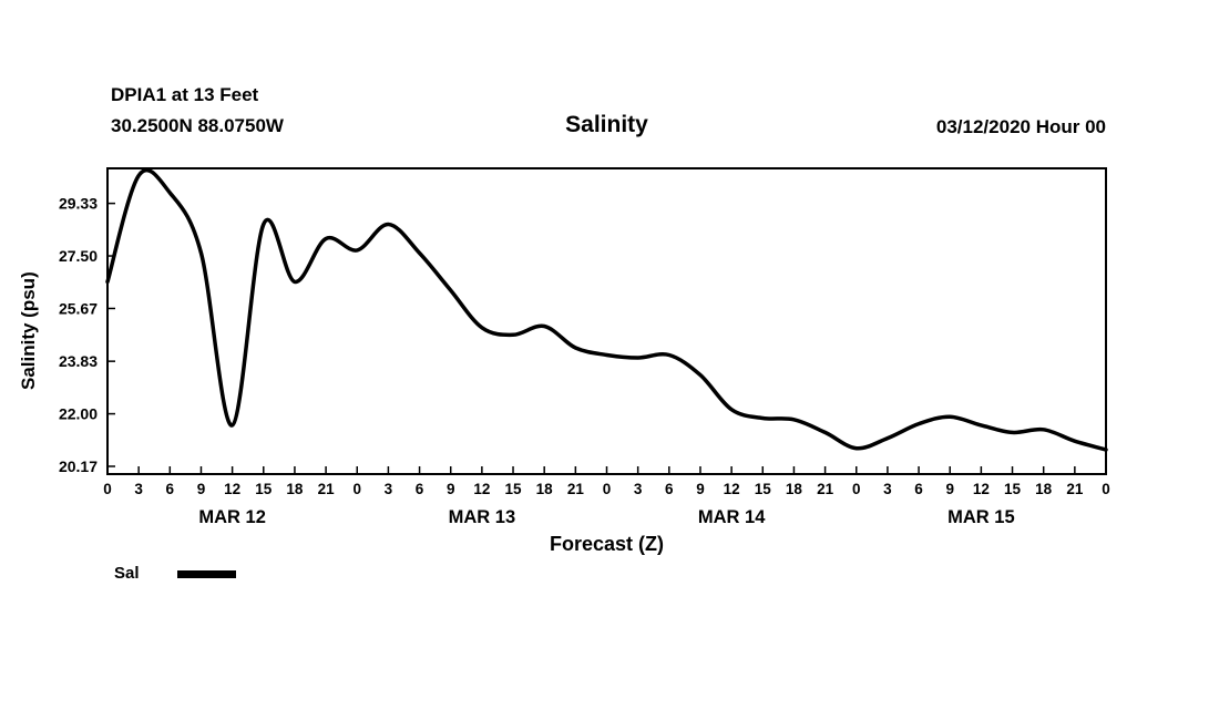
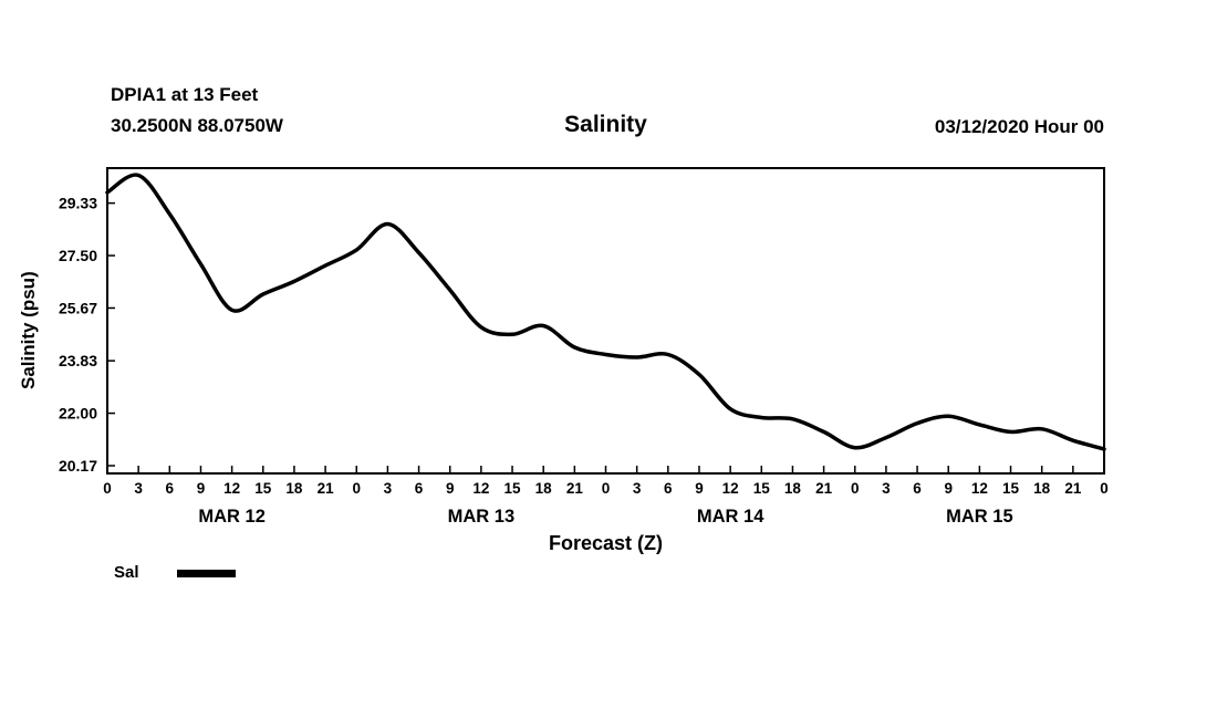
0: 26.6 -> 29.7
6: 29.7 -> 28.9
9: 27.6 -> 27.2
12: 21.6 -> 25.6
15: 28.6 -> 26.1
21: 28.1 -> 27.1
